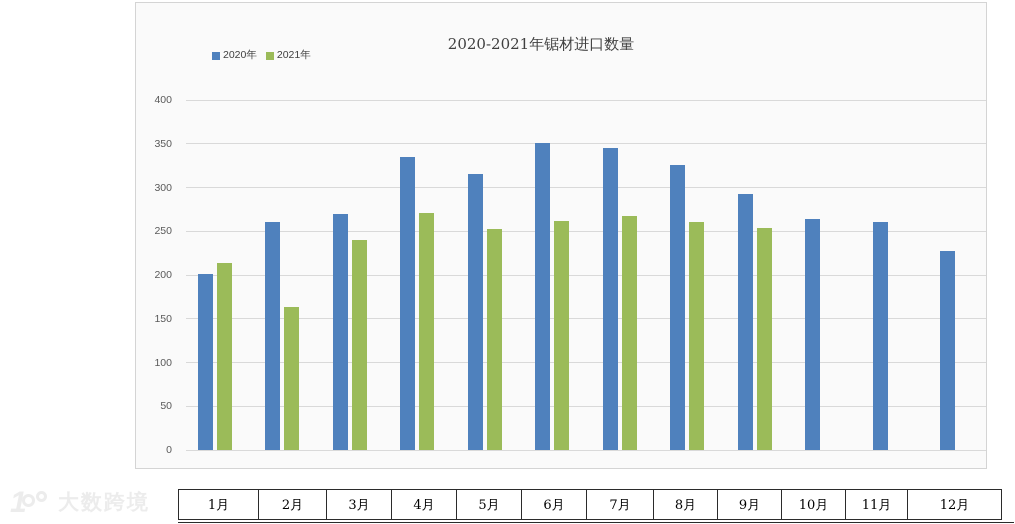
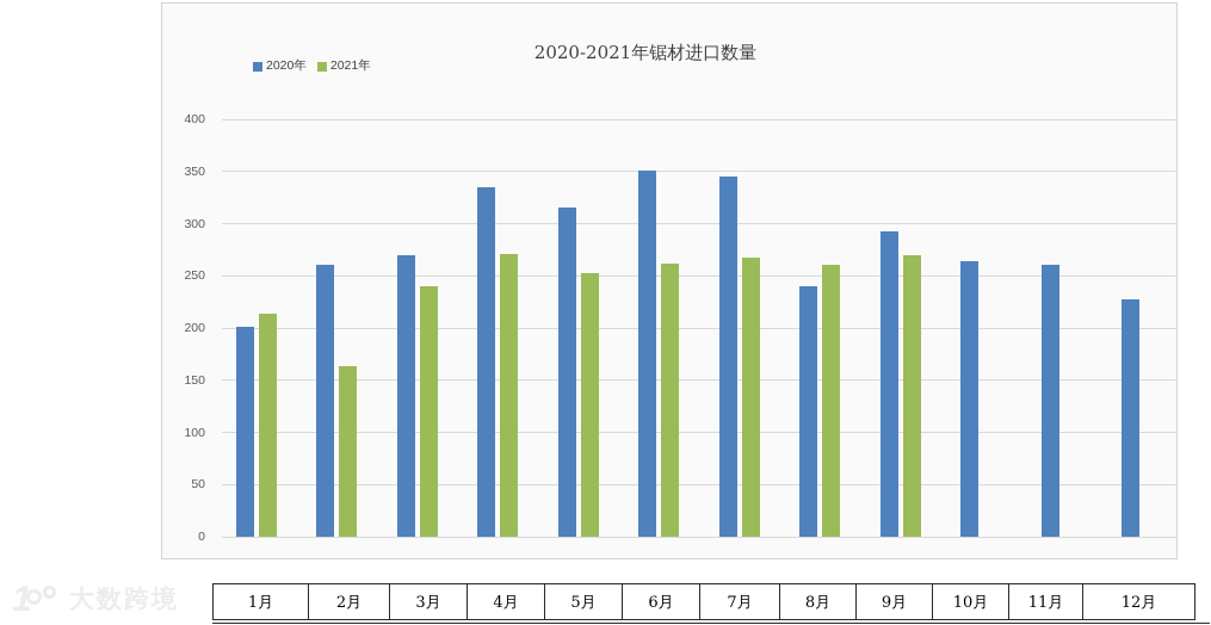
2020年/8月: 330 -> 240
2021年/9月: 250 -> 270
